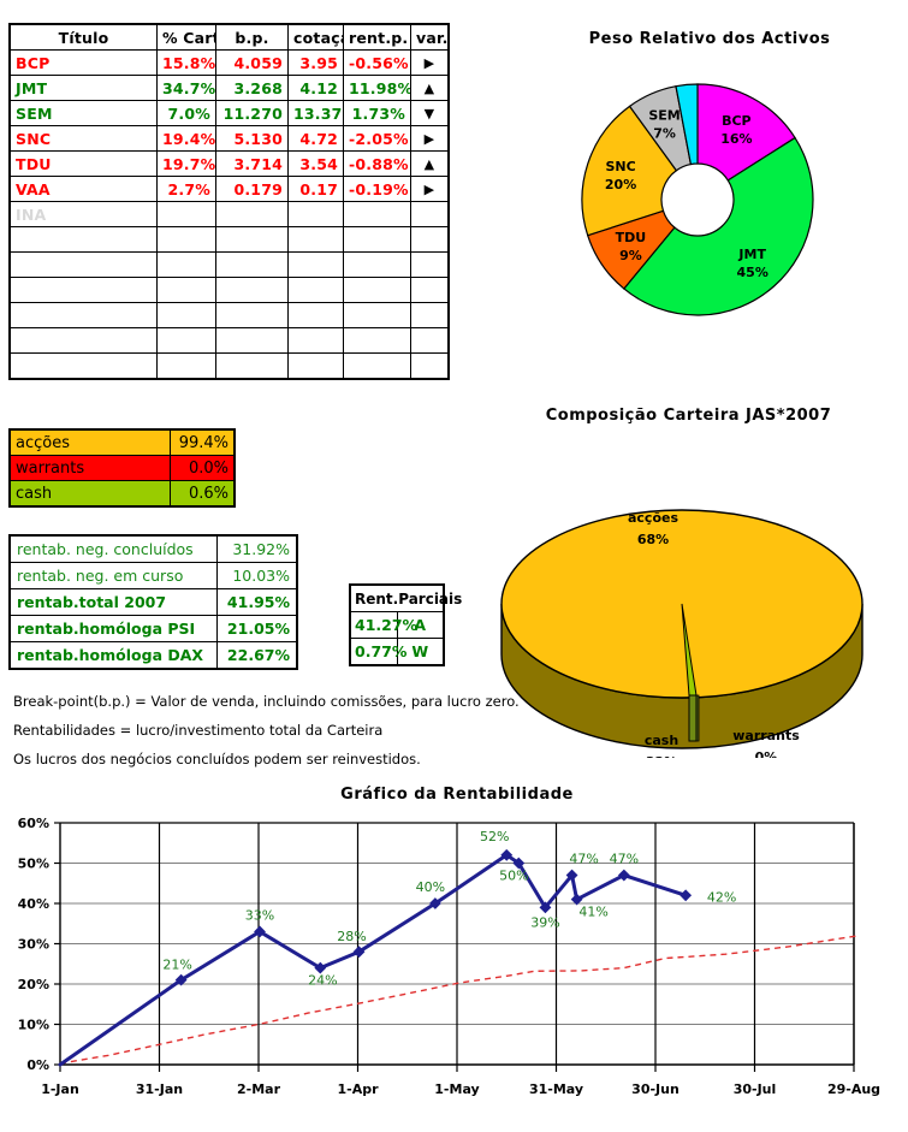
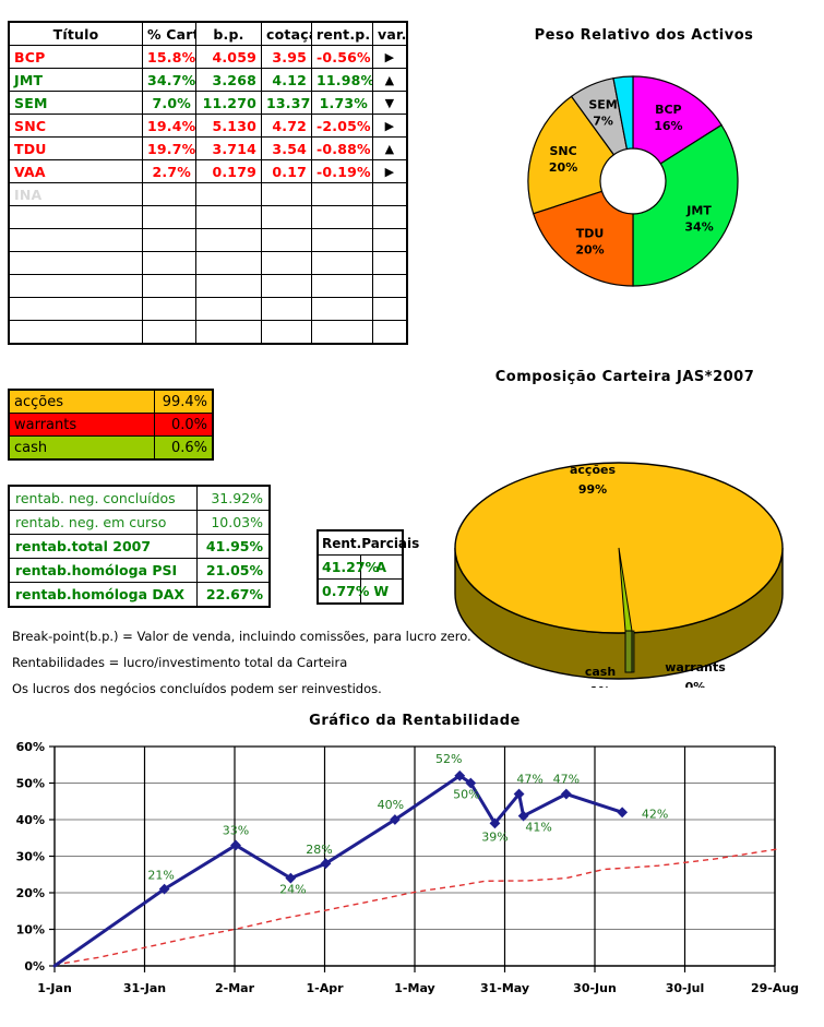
Peso Relativo dos Activos/JMT: 45% -> 34%
Peso Relativo dos Activos/TDU: 9% -> 20%
Composição Carteira JAS*2007/acções: 68% -> 99%
Composição Carteira JAS*2007/cash: 32% -> 1%
